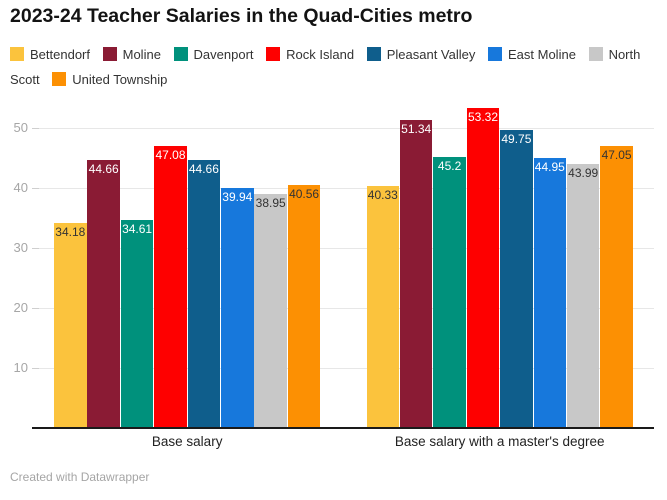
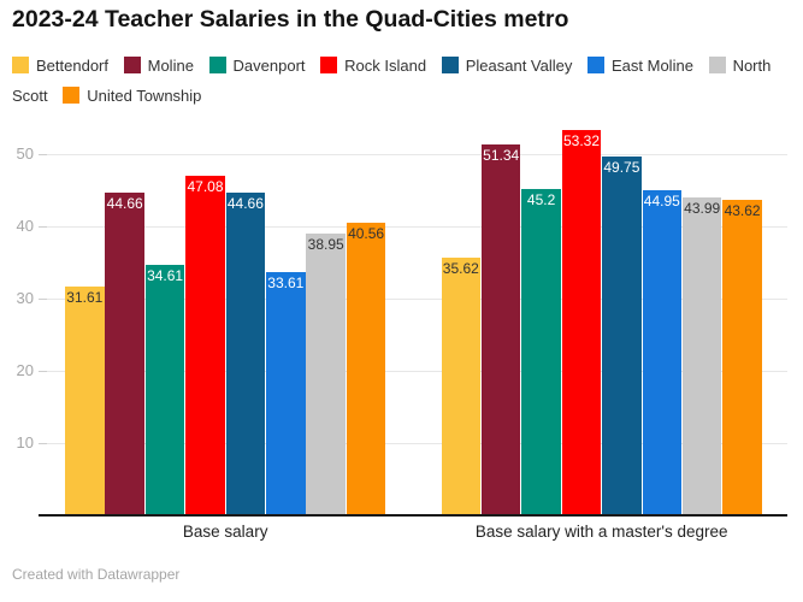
Bettendorf/Base salary: 34.18 -> 31.61
East Moline/Base salary: 39.94 -> 33.61
Bettendorf/Base salary with a master's degree: 40.33 -> 35.62
United Township/Base salary with a master's degree: 47.05 -> 43.62
